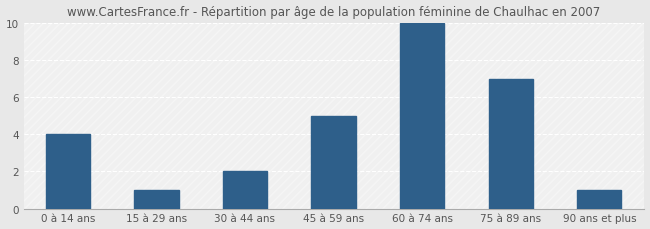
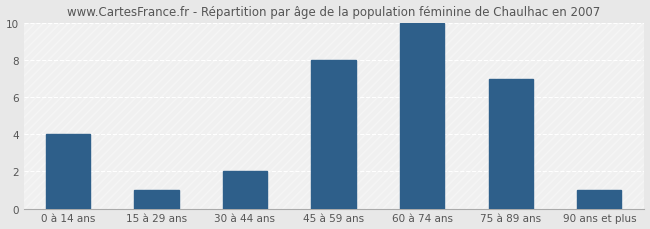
45 à 59 ans: 5 -> 8
